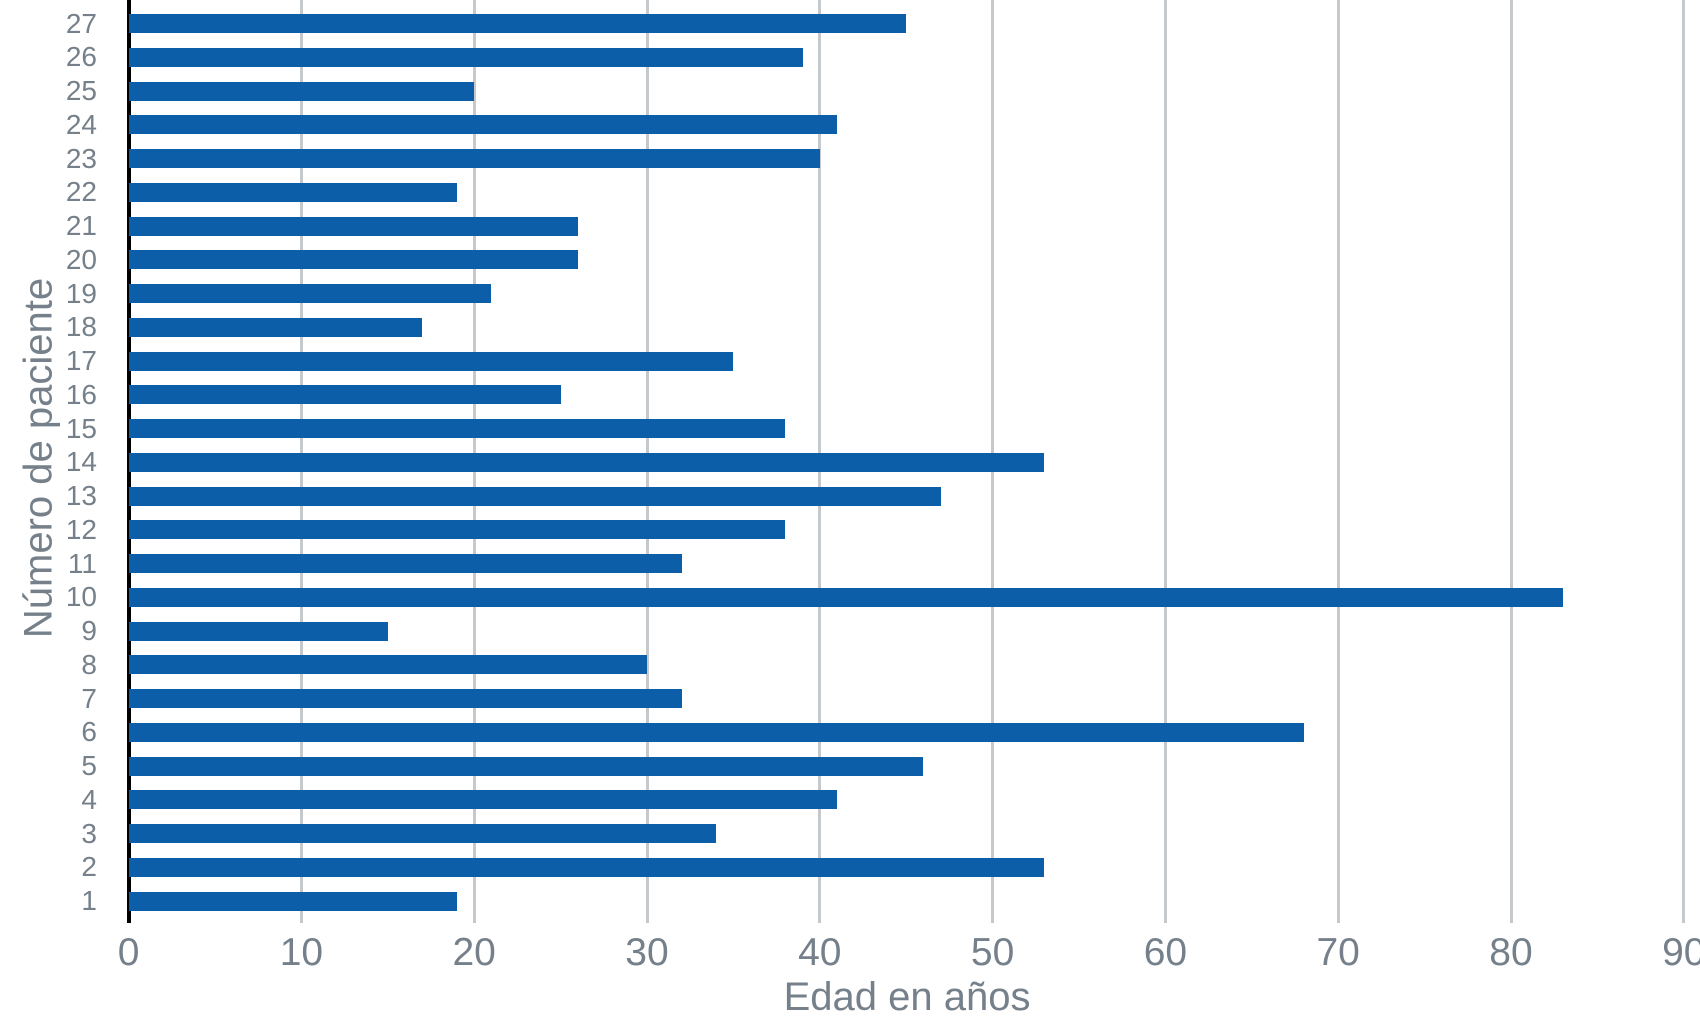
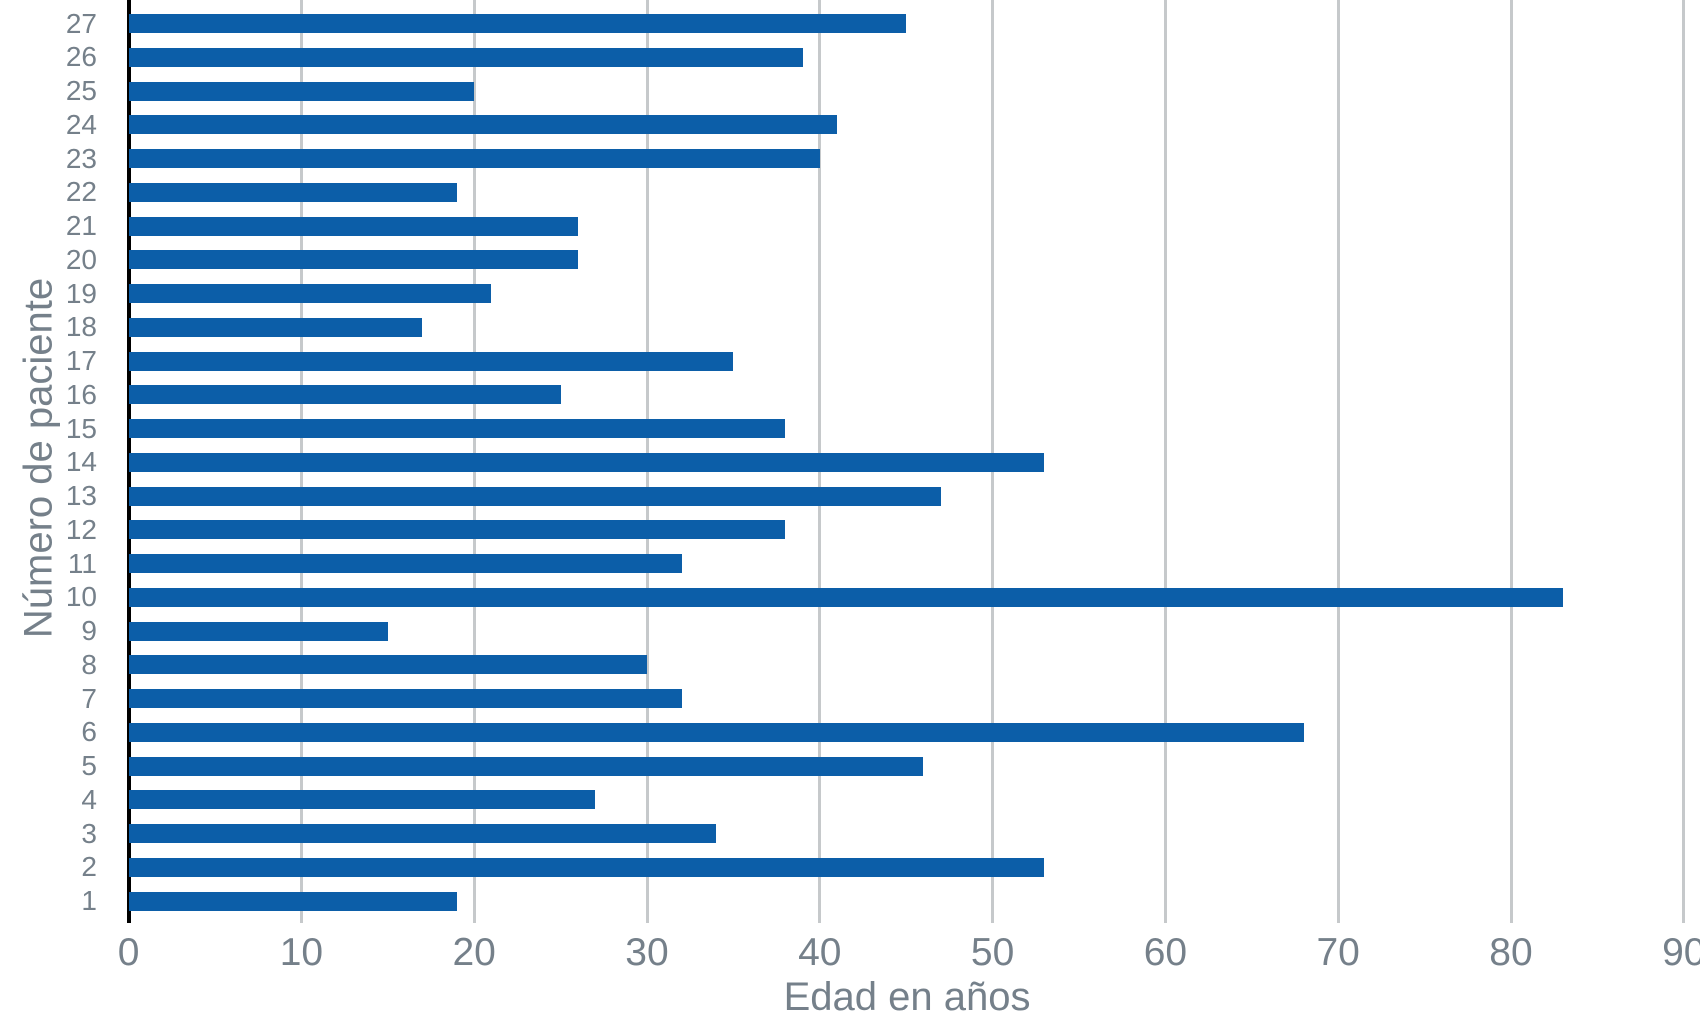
4: 41 -> 27
